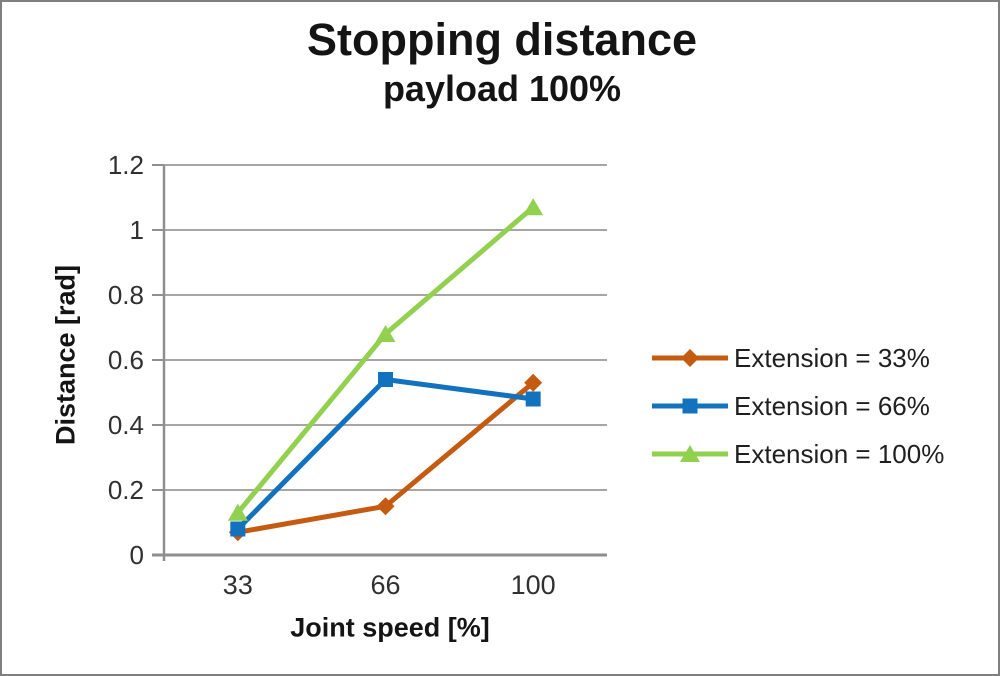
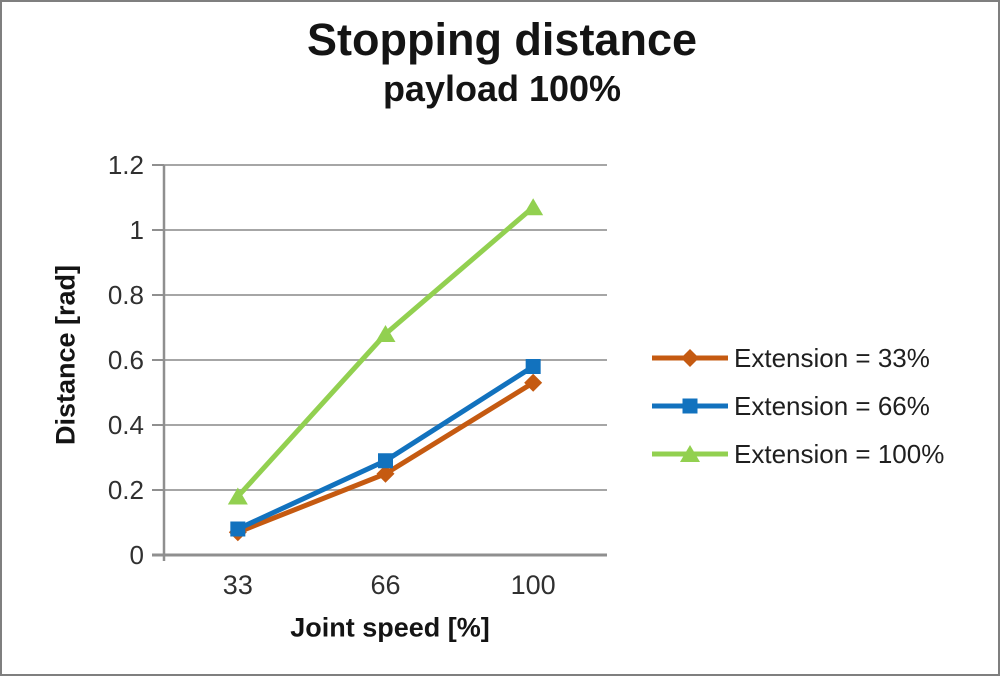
Extension = 100%/33: 0.13 -> 0.18
Extension = 33%/66: 0.15 -> 0.25
Extension = 66%/66: 0.54 -> 0.29
Extension = 66%/100: 0.48 -> 0.58
